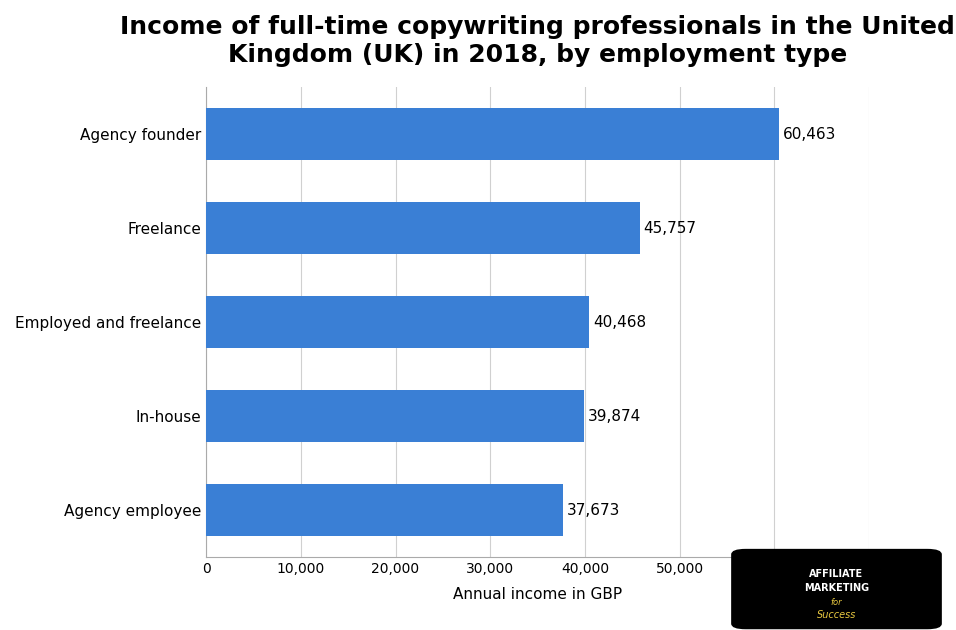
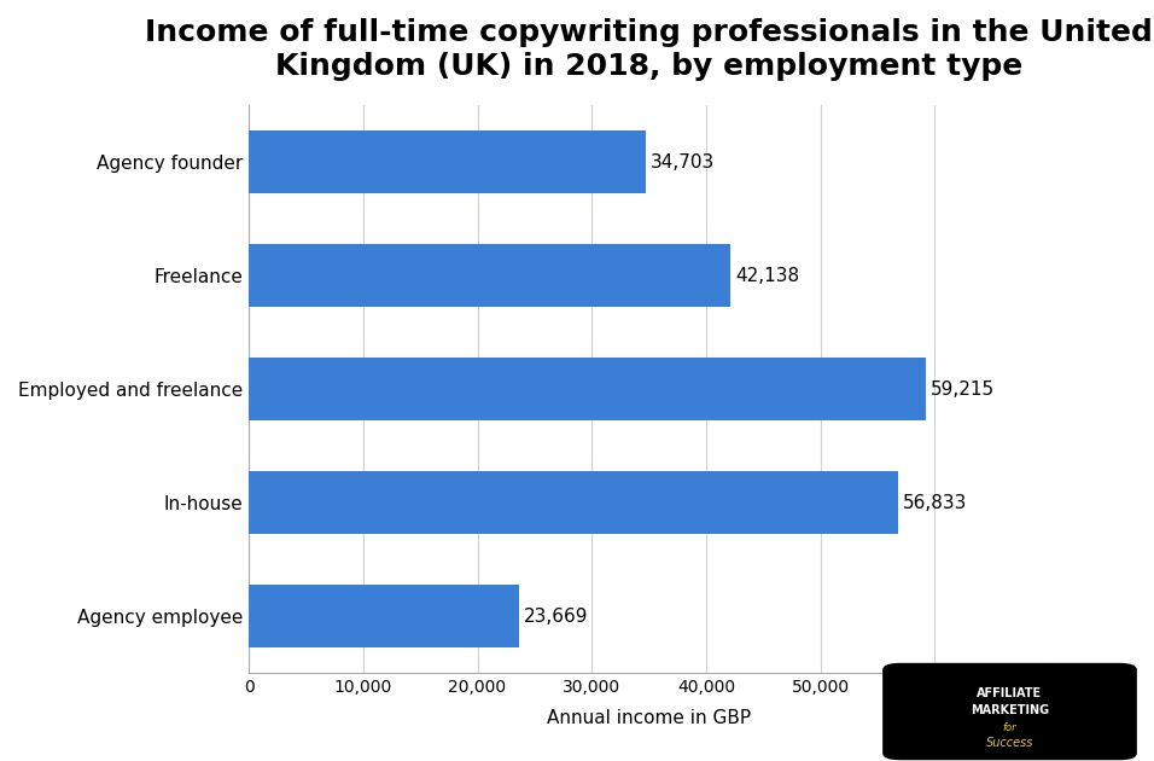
Agency founder: 60,463 -> 34,703
Freelance: 45,757 -> 42,138
Employed and freelance: 40,468 -> 59,215
In-house: 39,874 -> 56,833
Agency employee: 37,673 -> 23,669
